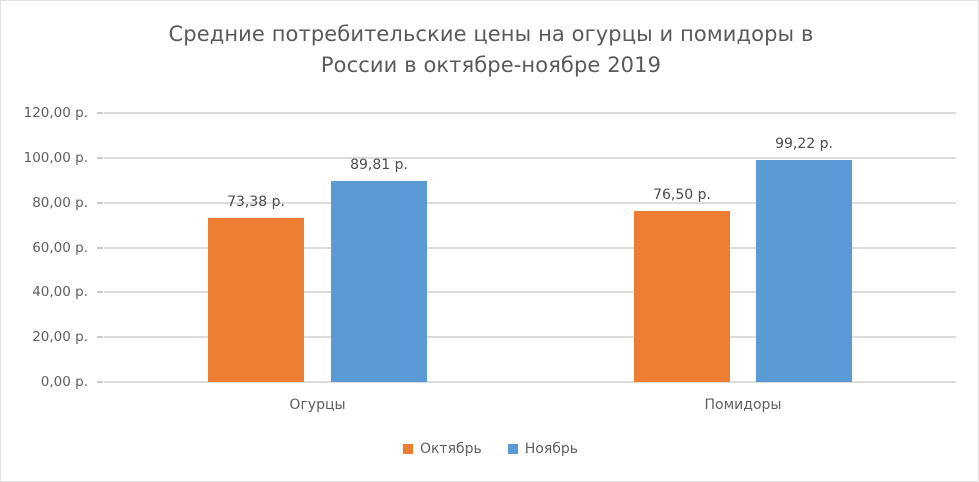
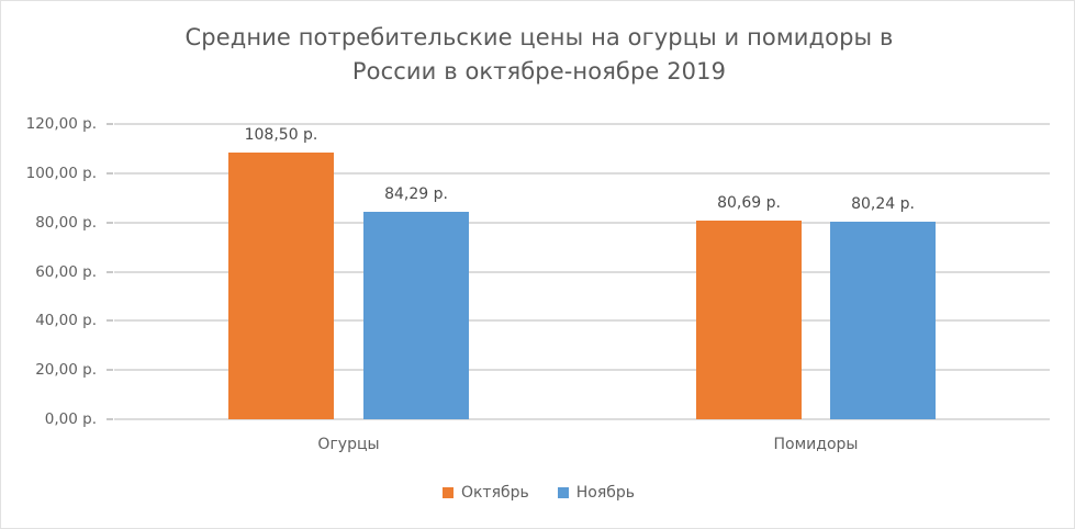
Октябрь/Огурцы: 73,38 -> 108,50
Ноябрь/Огурцы: 89,81 -> 84,29
Октябрь/Помидоры: 76,50 -> 80,69
Ноябрь/Помидоры: 99,22 -> 80,24
